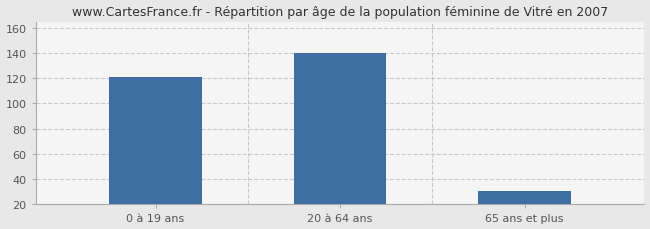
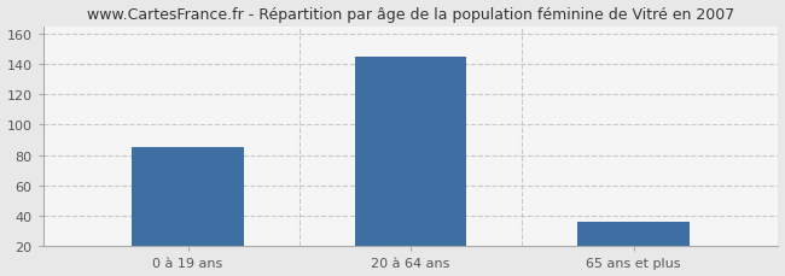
0 à 19 ans: 121 -> 85
20 à 64 ans: 140 -> 145
65 ans et plus: 31 -> 36
